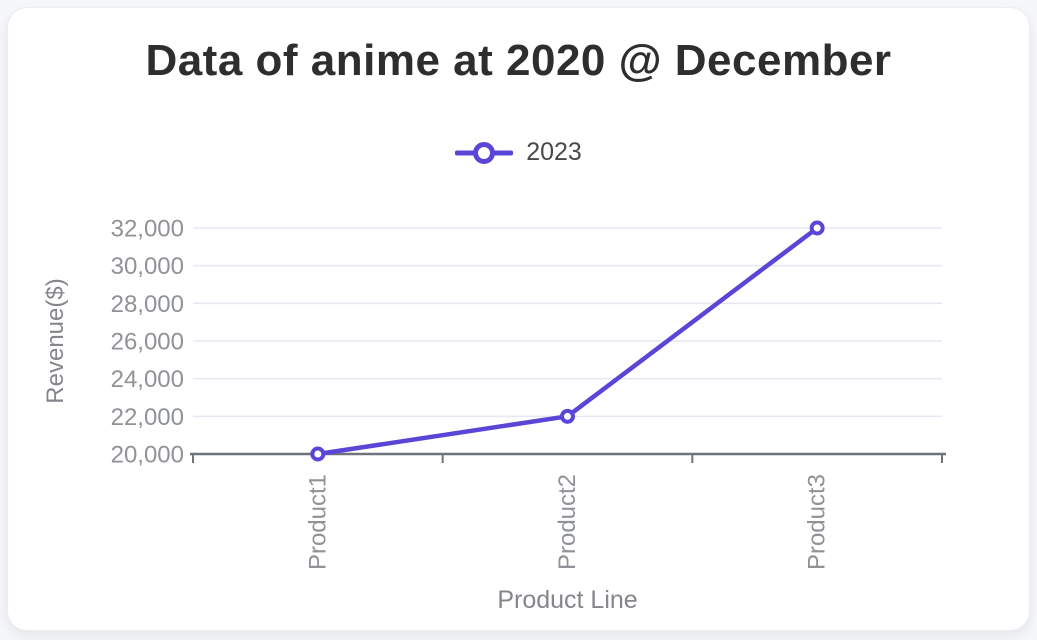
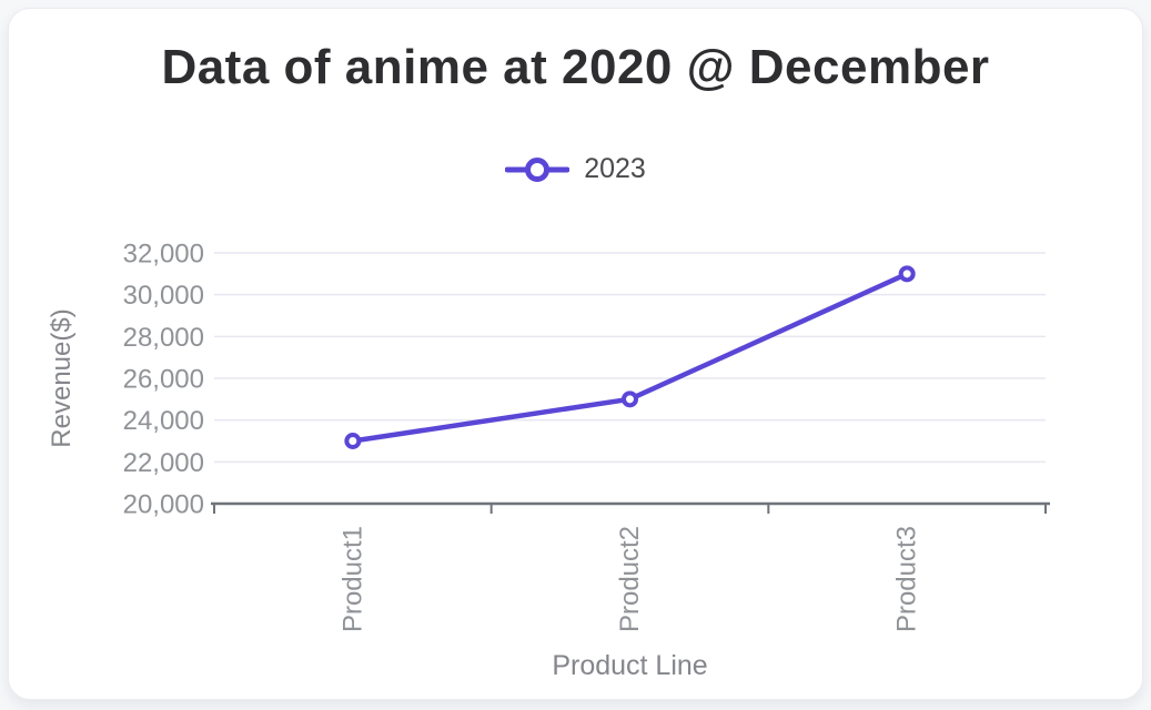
Product1: 20000 -> 23000
Product2: 22000 -> 25000
Product3: 32000 -> 31000
